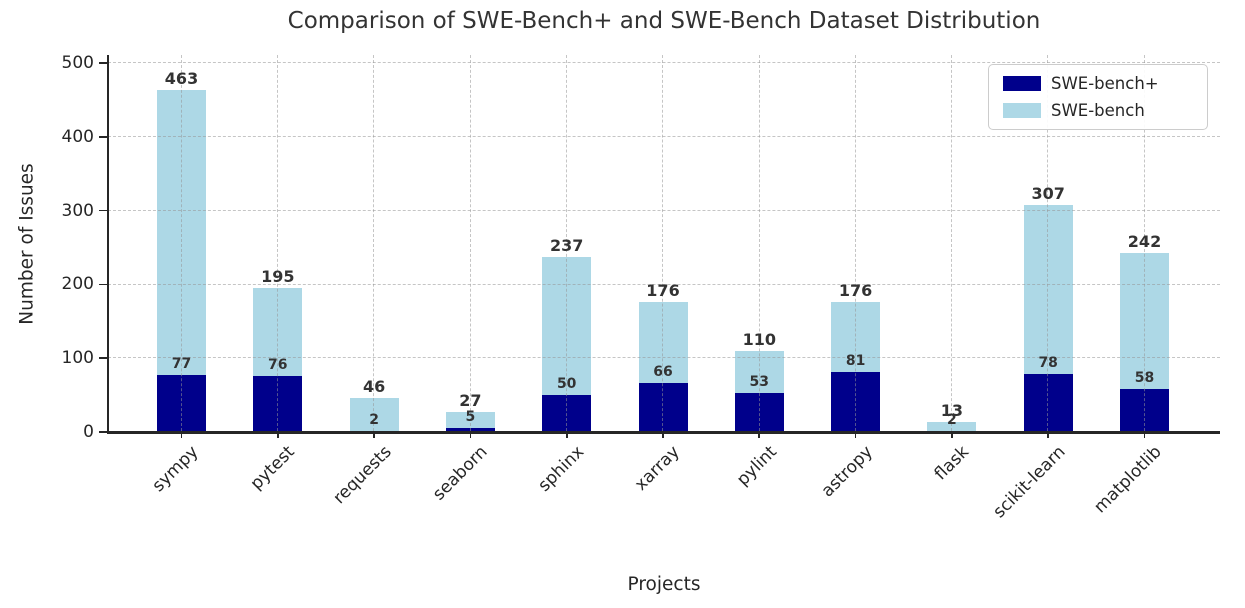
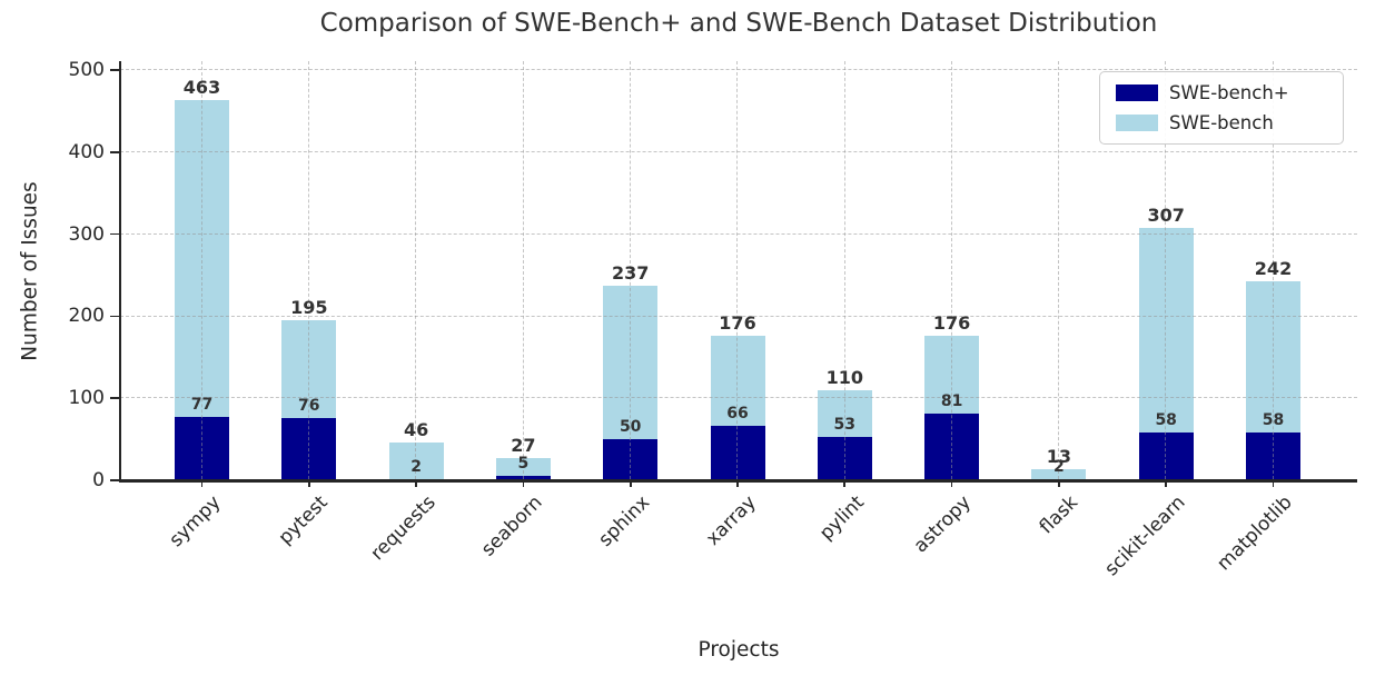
SWE-bench+/scikit-learn: 78 -> 58
